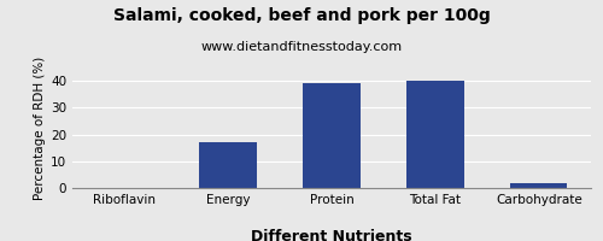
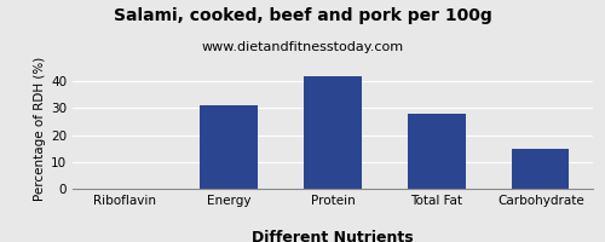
Energy: 17 -> 31
Protein: 39 -> 42
Total Fat: 40 -> 28
Carbohydrate: 2 -> 15
